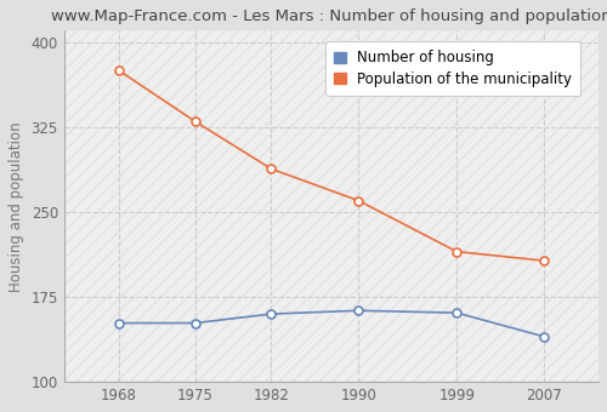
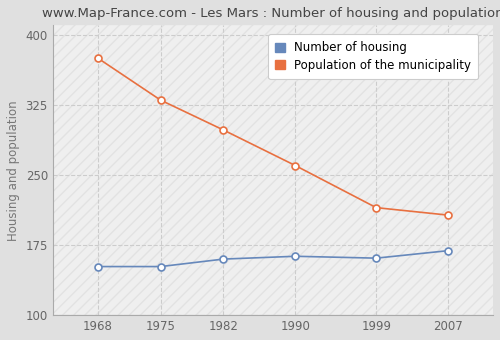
Population of the municipality/1982: 288 -> 298
Number of housing/2007: 140 -> 169
